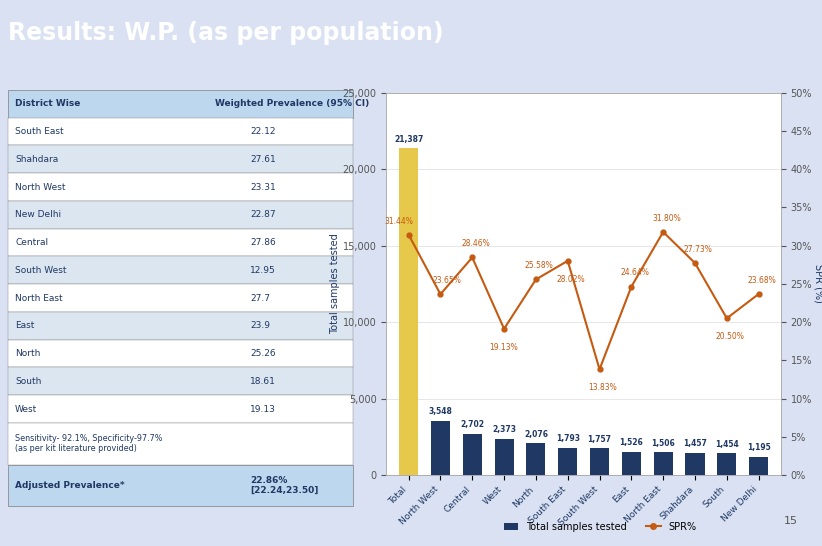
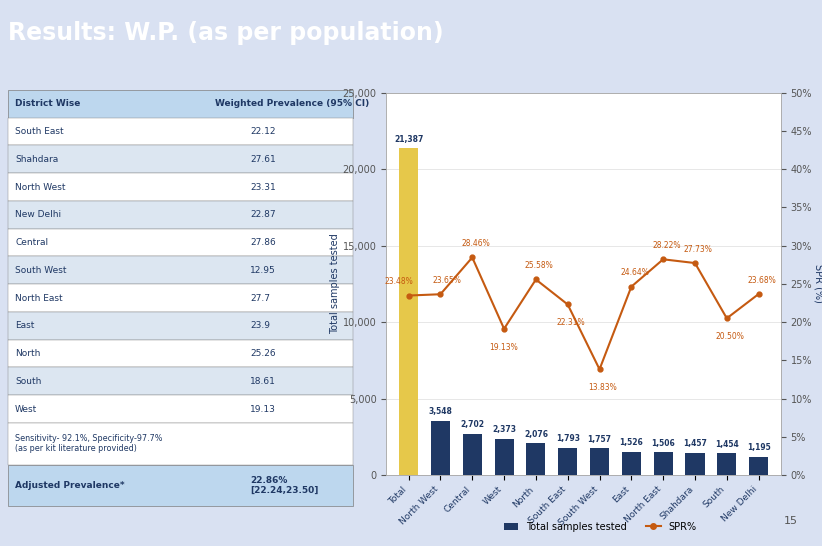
SPR%/Total: 31.44% -> 23.48%
SPR%/South East: 28.02% -> 22.31%
SPR%/North East: 31.80% -> 28.22%
